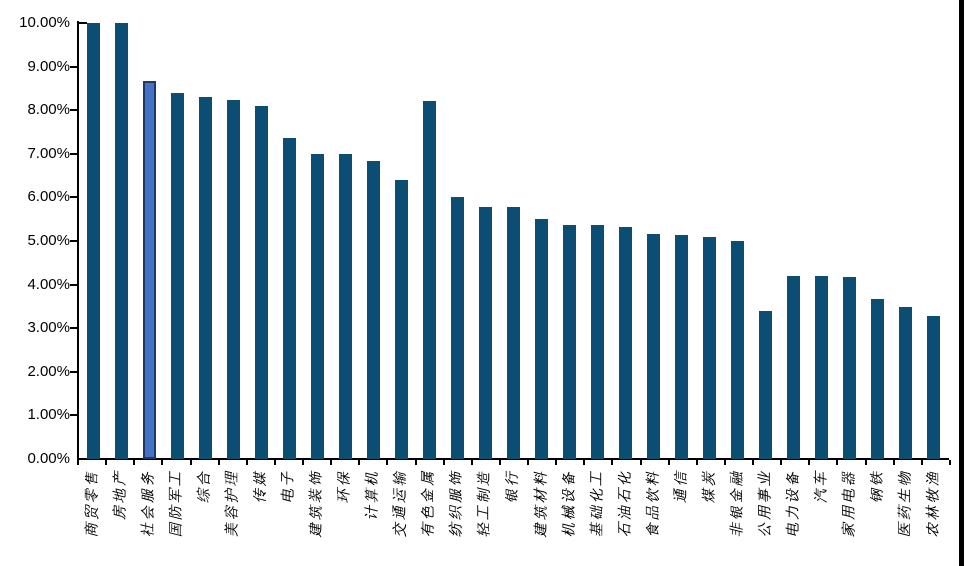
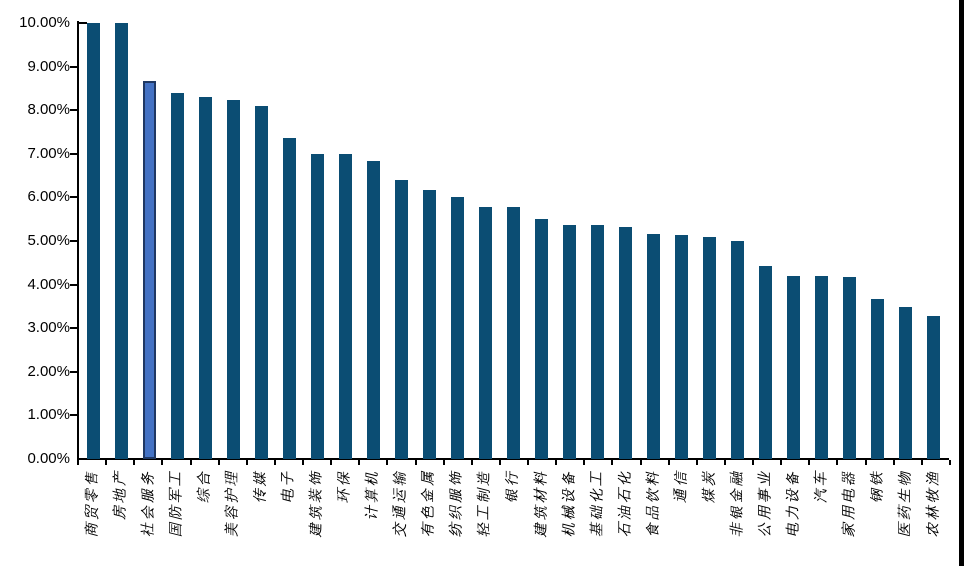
有色金属: 8.2% -> 6.2%
公用事业: 3.4% -> 4.4%
